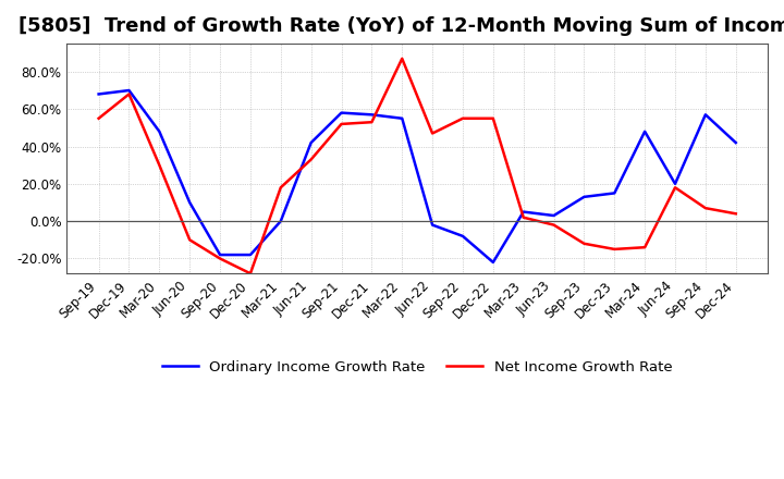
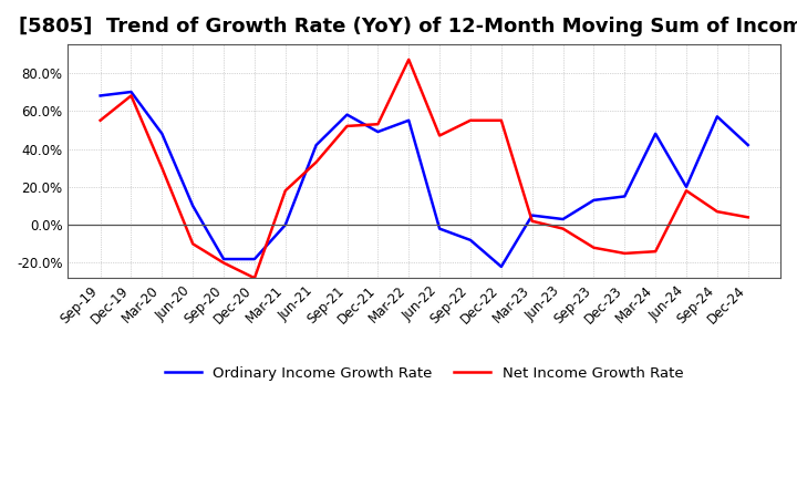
Ordinary Income Growth Rate/Dec-21: 57% -> 49%
